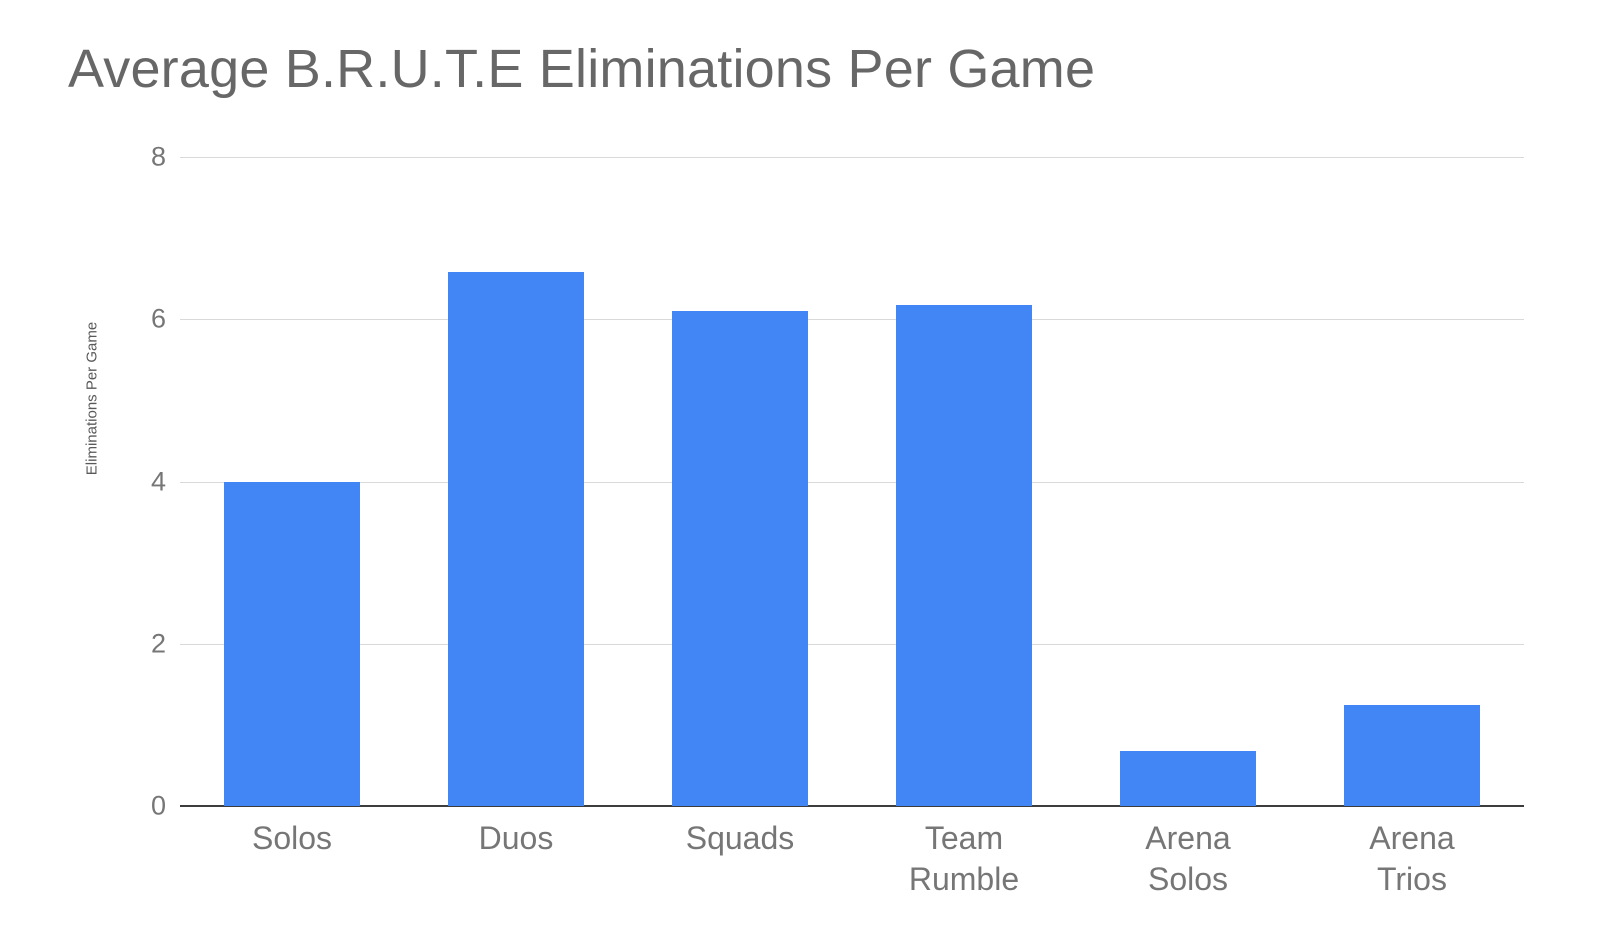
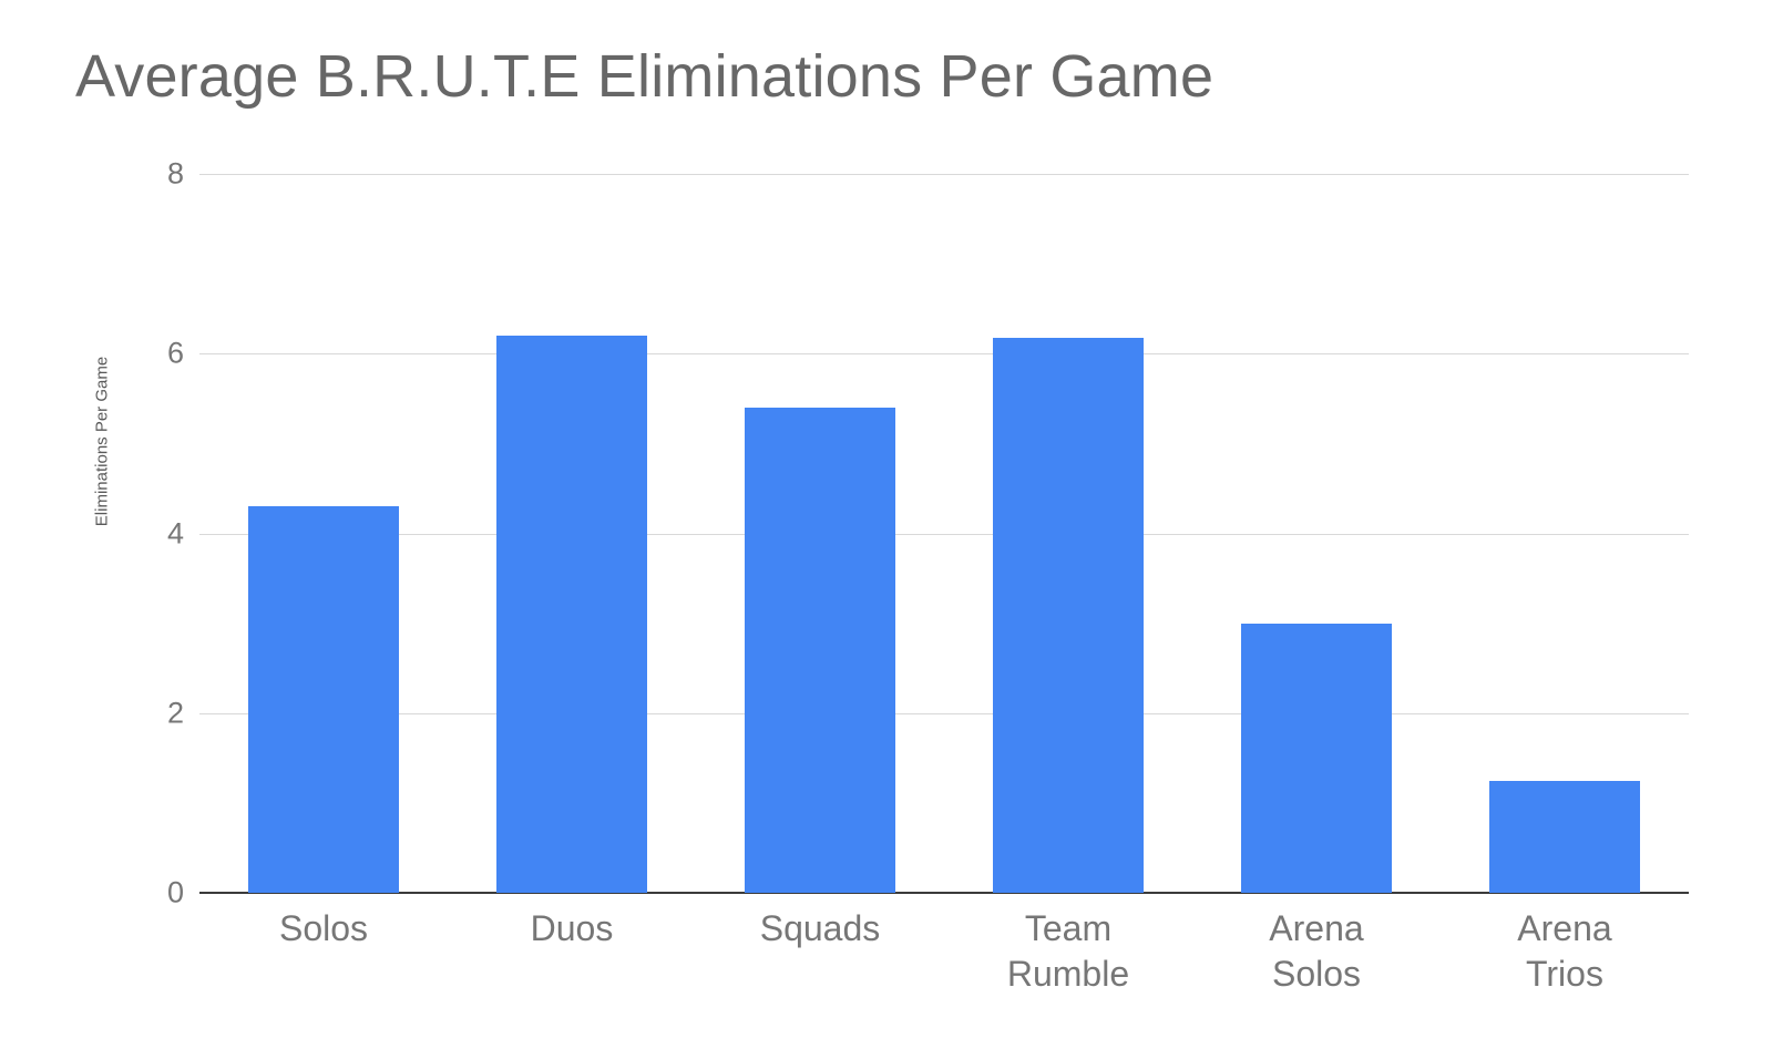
Solos: 4.0 -> 4.3
Duos: 6.6 -> 6.2
Squads: 6.1 -> 5.4
Arena Solos: 0.7 -> 3.0
